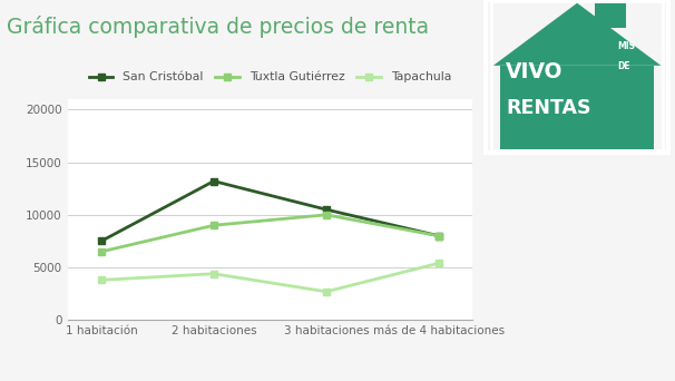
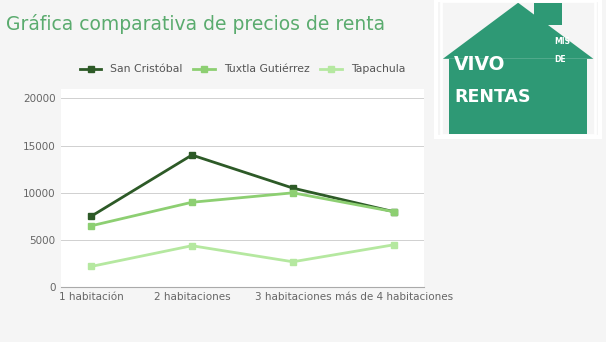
Tapachula/1 habitación: 3800 -> 2200
San Cristóbal/2 habitaciones: 13200 -> 14000
Tapachula/más de 4 habitaciones: 5400 -> 4500
